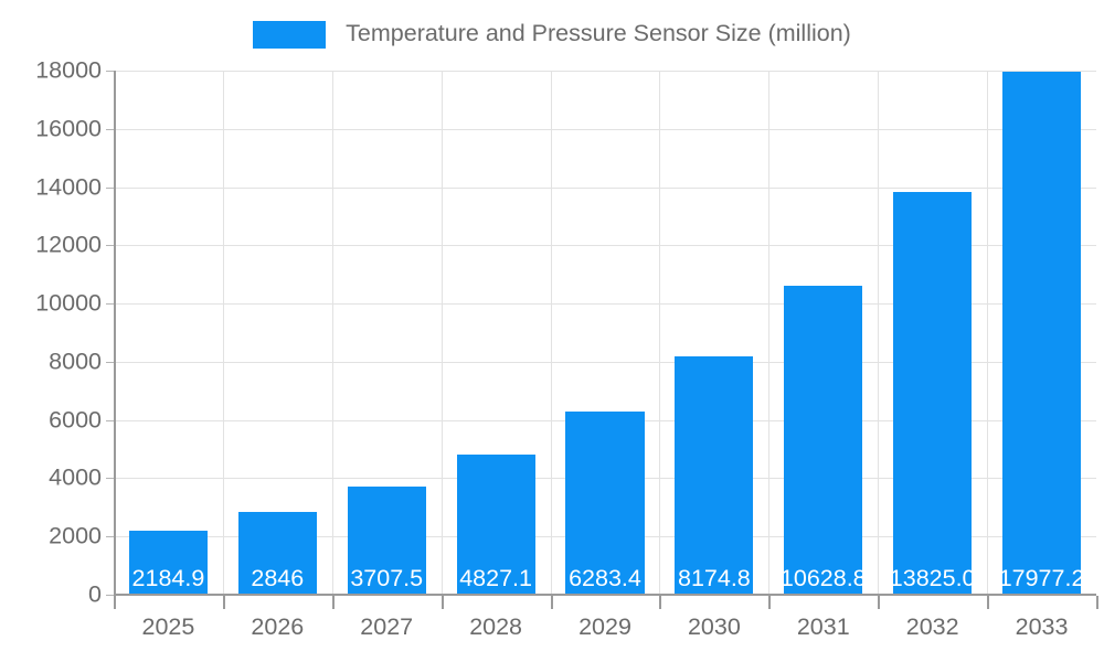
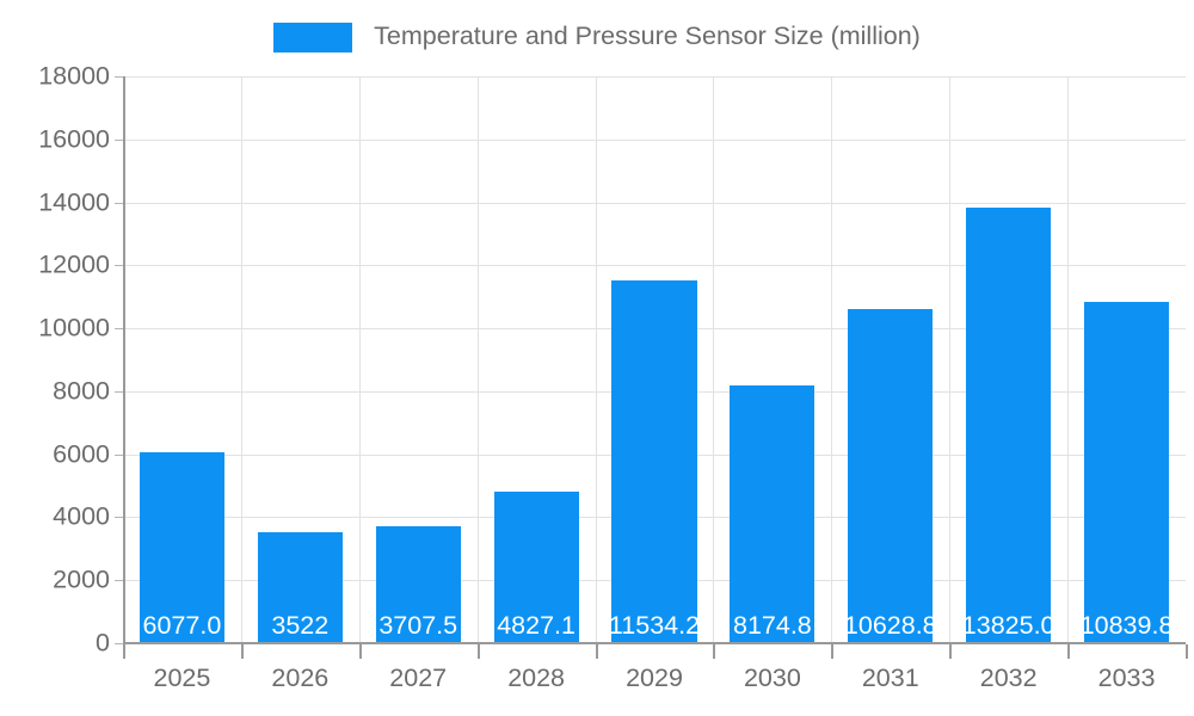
2025: 2184.9 -> 6077.0
2026: 2846 -> 3522
2029: 6283.4 -> 11534.2
2033: 17977.2 -> 10839.8
